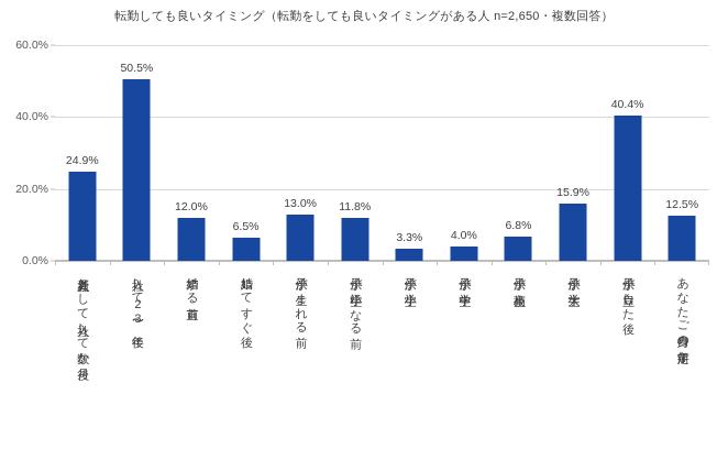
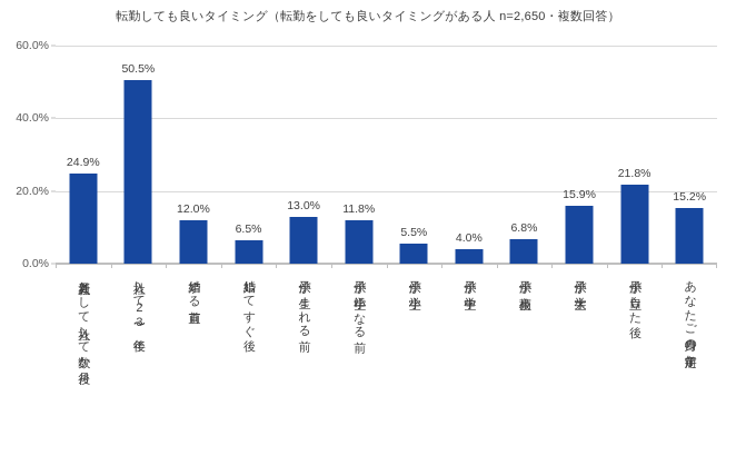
子供が小学生: 3.3% -> 5.5%
子供が自立した後: 40.4% -> 21.8%
あなたご自身の定年前: 12.5% -> 15.2%
